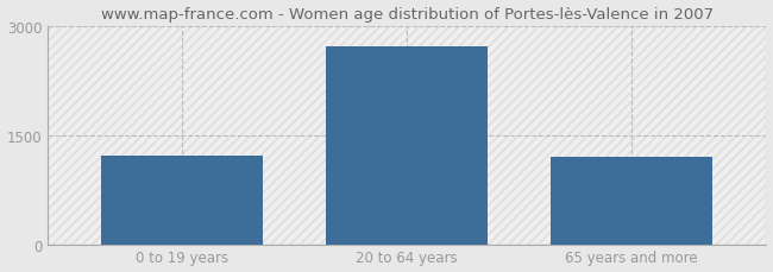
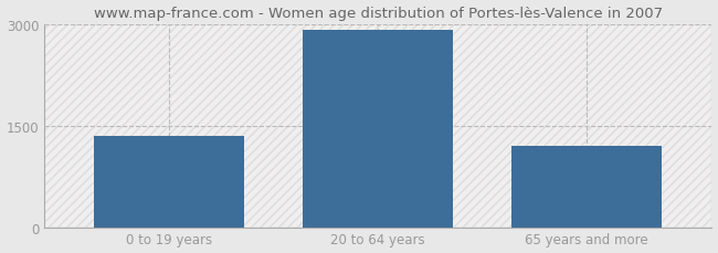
0 to 19 years: 1220 -> 1350
20 to 64 years: 2720 -> 2910
